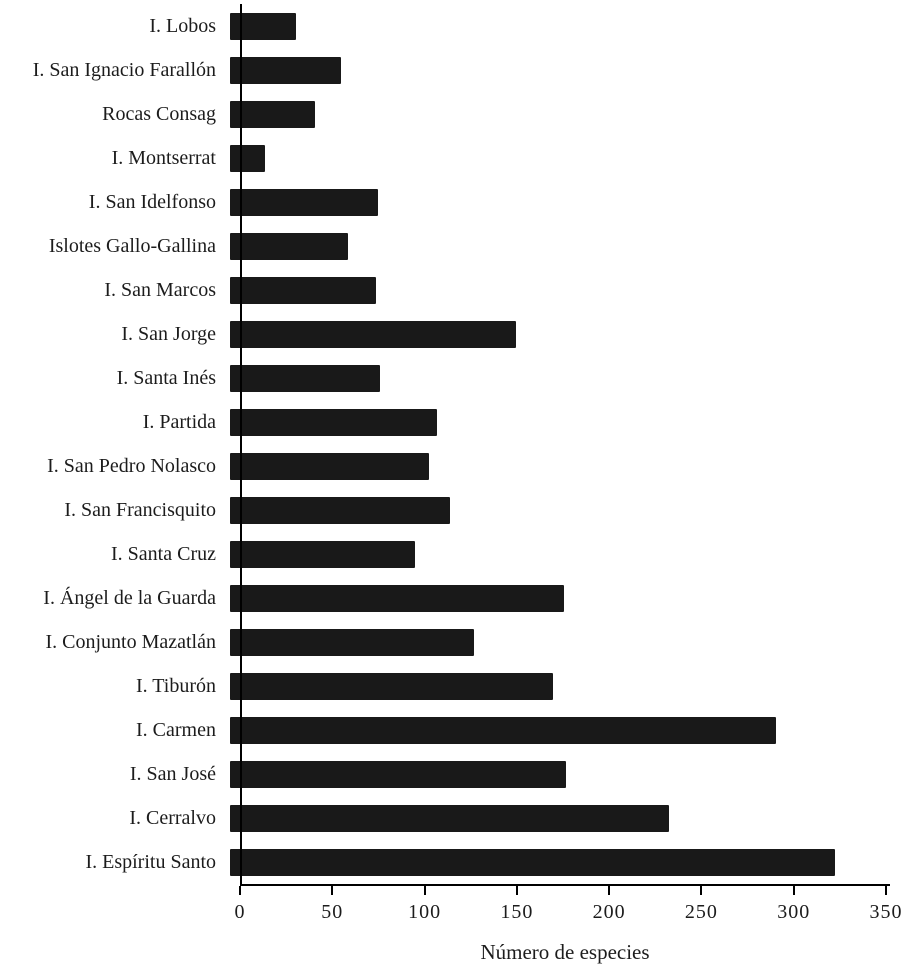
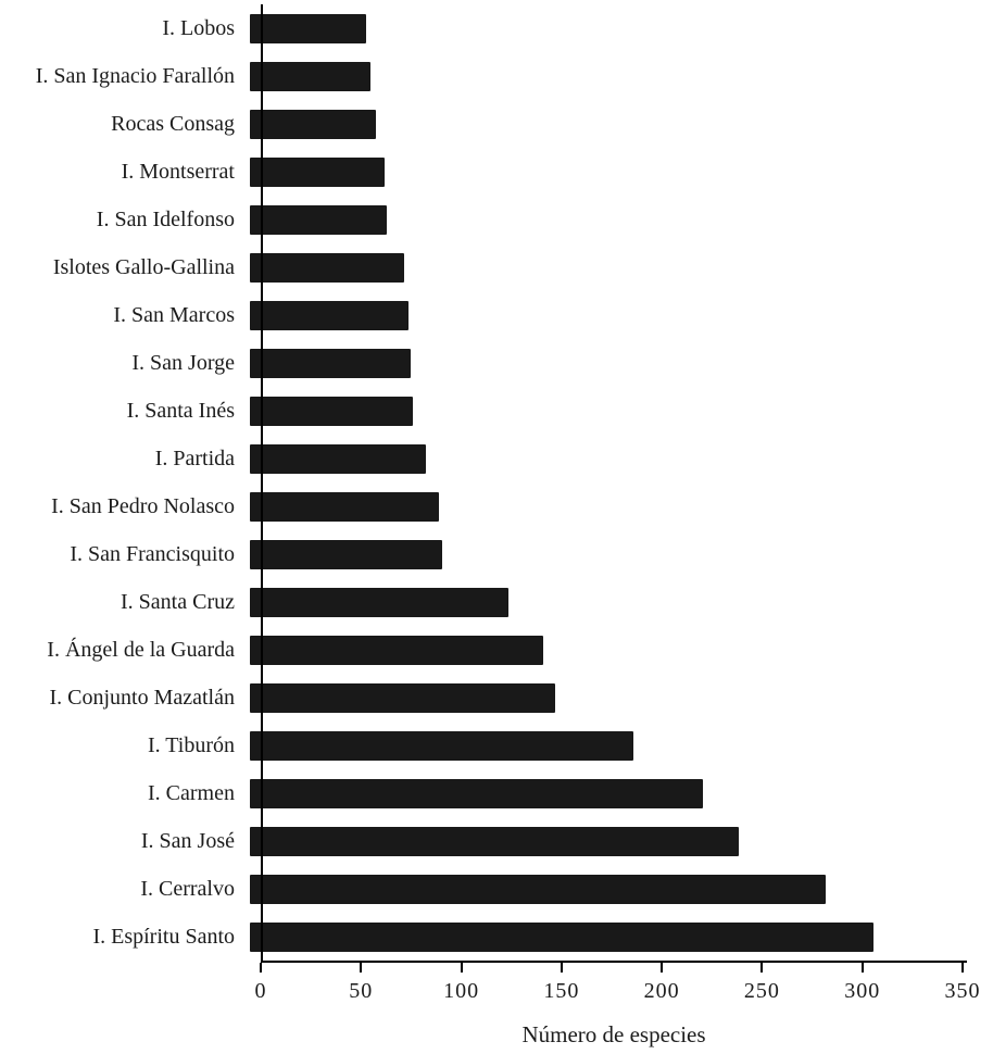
I. Lobos: 36 -> 58
Rocas Consag: 46 -> 63
I. Montserrat: 19 -> 67
I. San Idelfonso: 80 -> 68
Islotes Gallo-Gallina: 64 -> 77
I. San Jorge: 155 -> 80
I. Partida: 112 -> 88
I. San Pedro Nolasco: 108 -> 94
I. San Francisquito: 119 -> 96
I. Santa Cruz: 100 -> 129
I. Ángel de la Guarda: 181 -> 146
I. Conjunto Mazatlán: 132 -> 152
I. Tiburón: 175 -> 191
I. Carmen: 296 -> 226
I. San José: 182 -> 244
I. Cerralvo: 238 -> 287
I. Espíritu Santo: 328 -> 311
